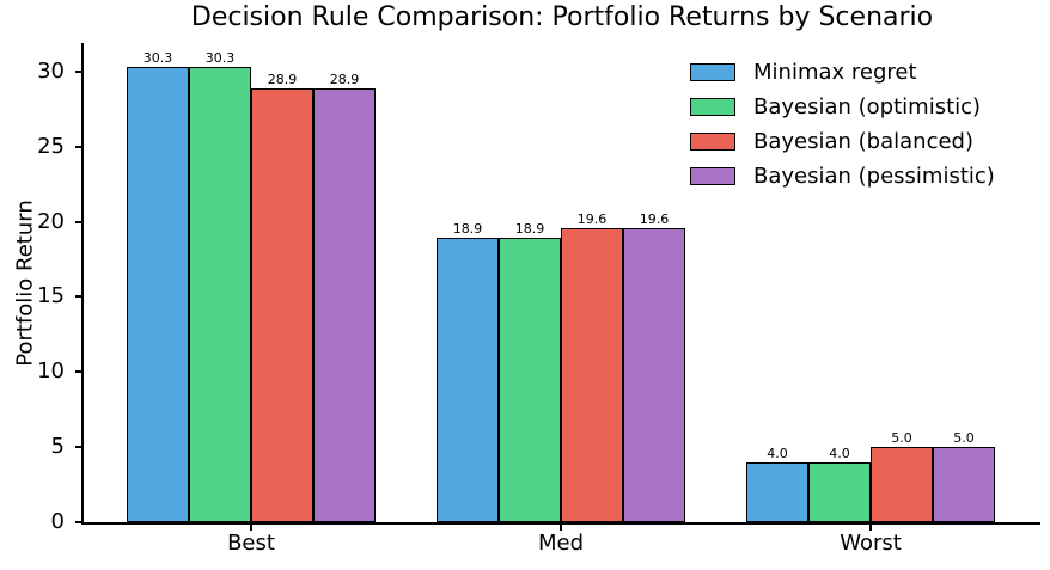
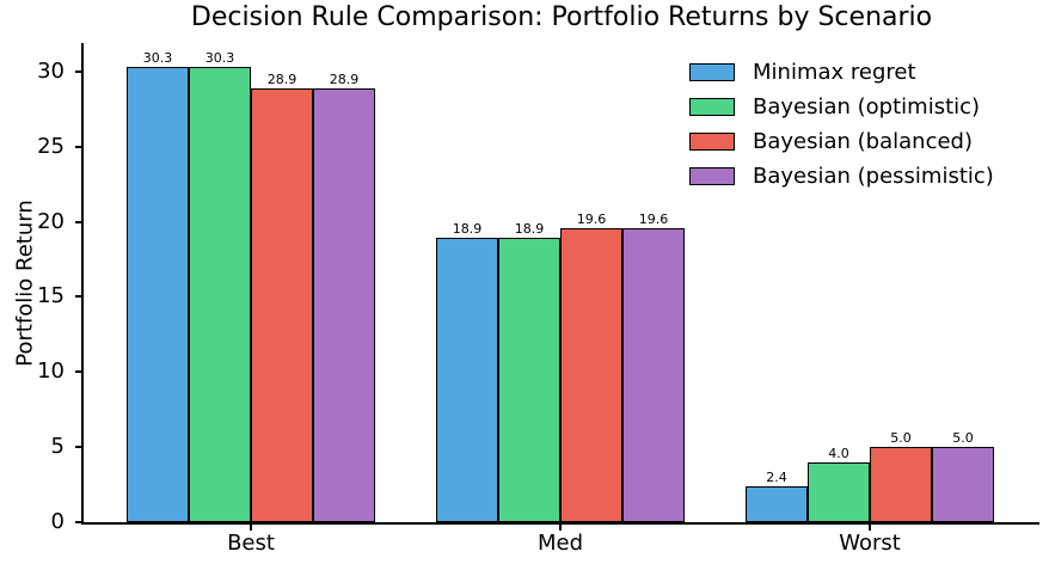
Minimax regret/Worst: 4.0 -> 2.4
